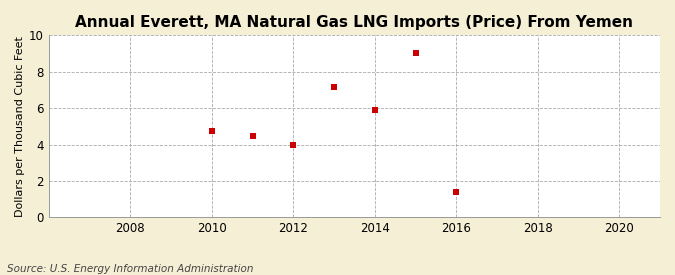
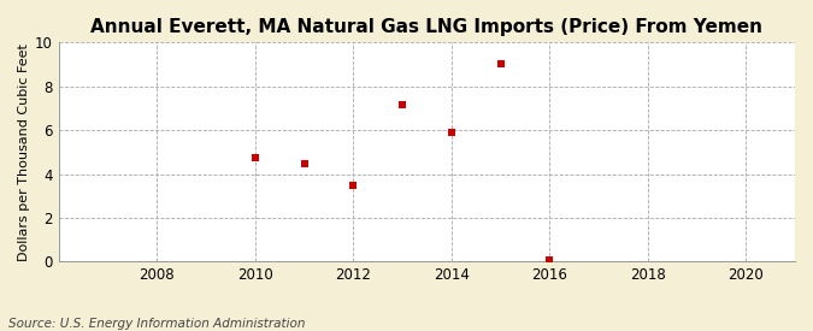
2012: 4.0 -> 3.5
2016: 1.4 -> 0.1
